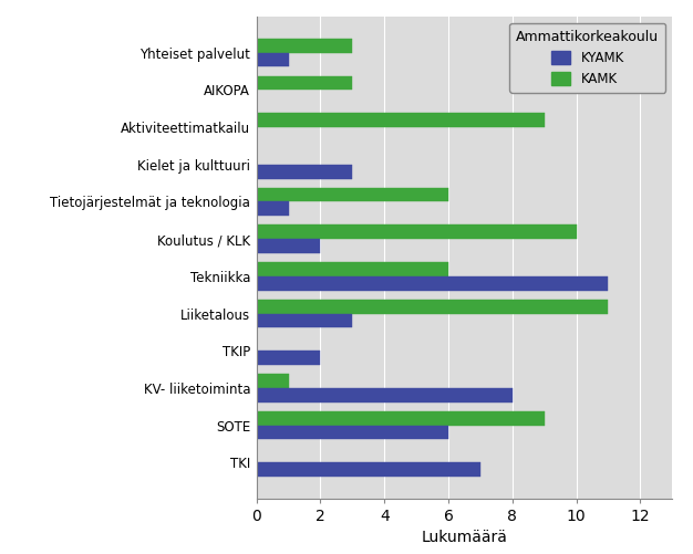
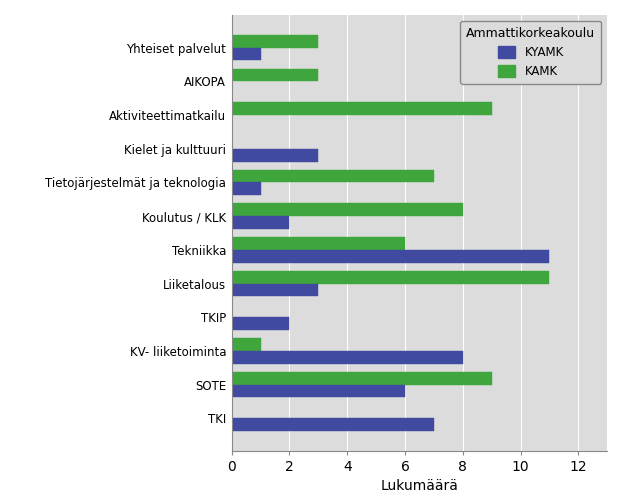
KAMK/Tietojärjestelmät ja teknologia: 6 -> 7
KAMK/Koulutus / KLK: 10 -> 8
